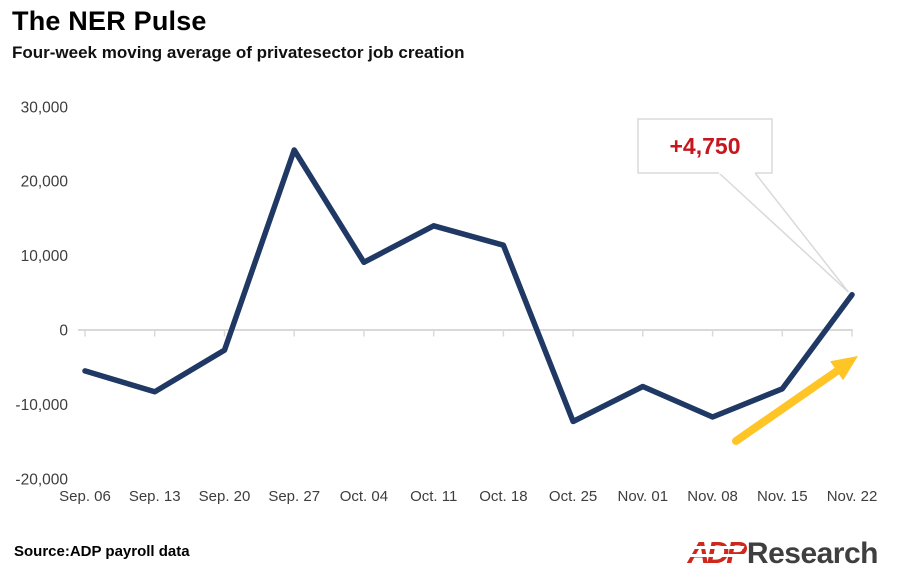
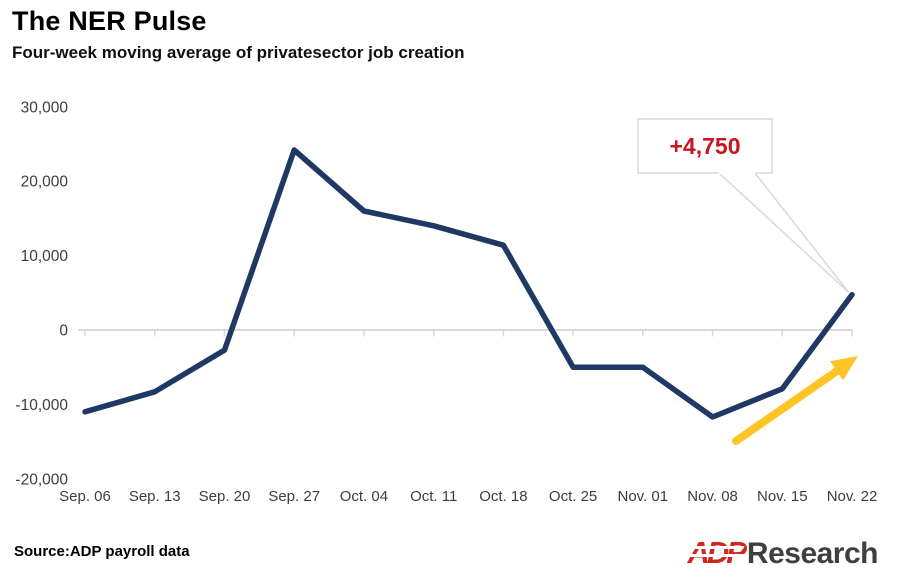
Sep. 06: -6000 -> -11000
Oct. 04: 9000 -> 16000
Oct. 25: -12000 -> -5000
Nov. 01: -8000 -> -5000
